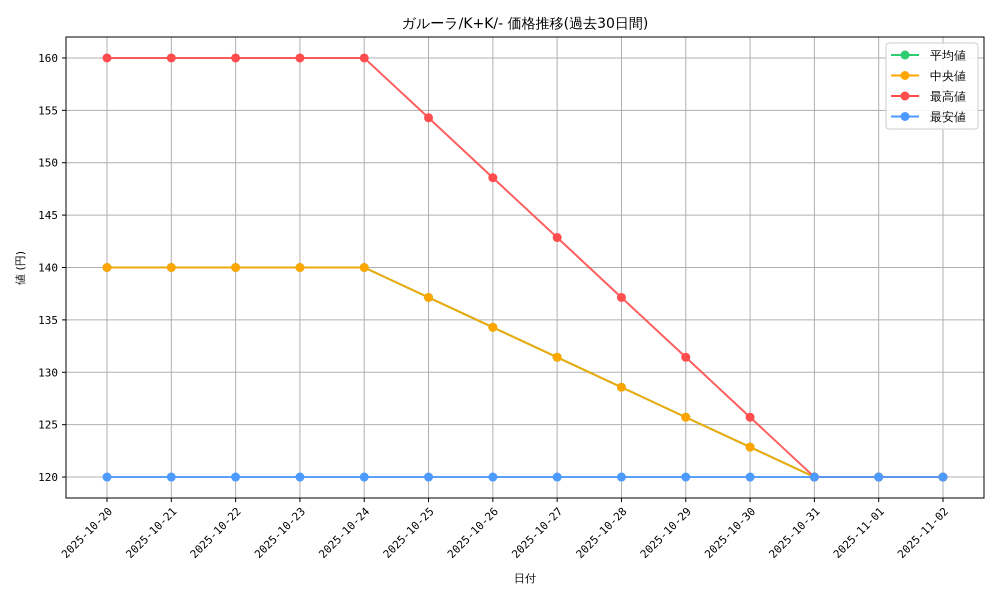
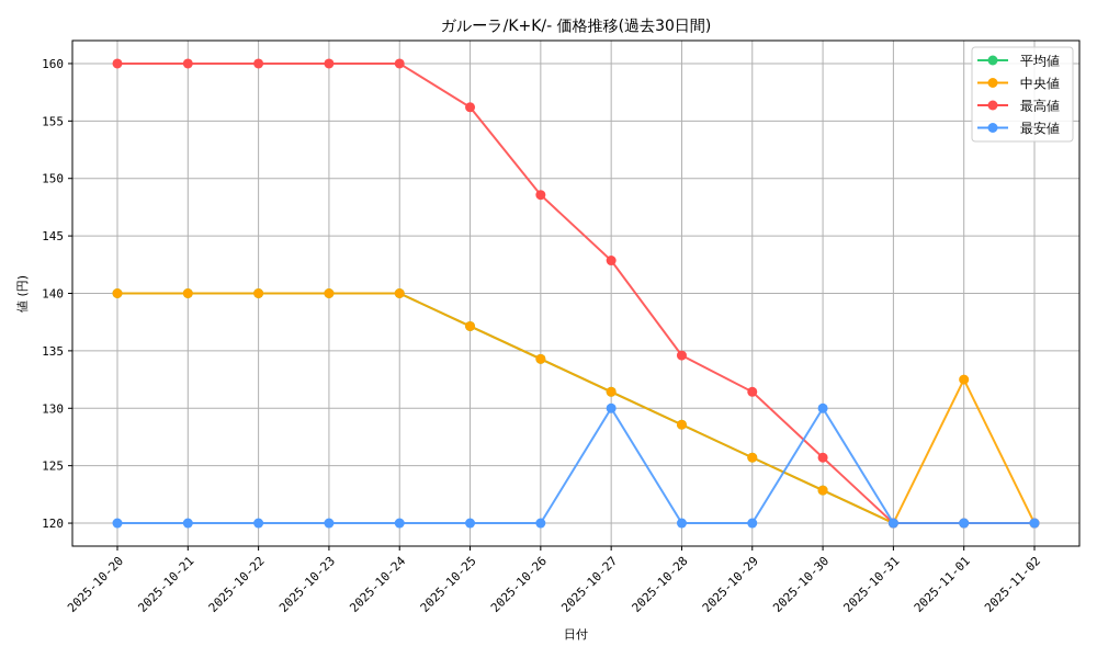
最高値/2025-10-25: 154.3 -> 156.2
最安値/2025-10-27: 120 -> 130
最高値/2025-10-28: 137.1 -> 134.6
最安値/2025-10-30: 120 -> 130
中央値/2025-11-01: 120.0 -> 132.5
